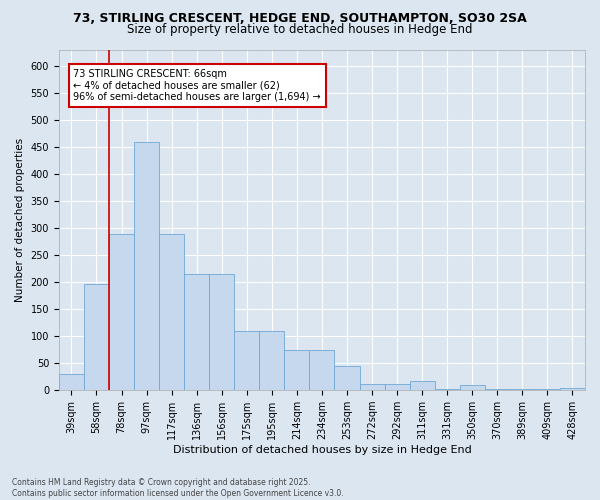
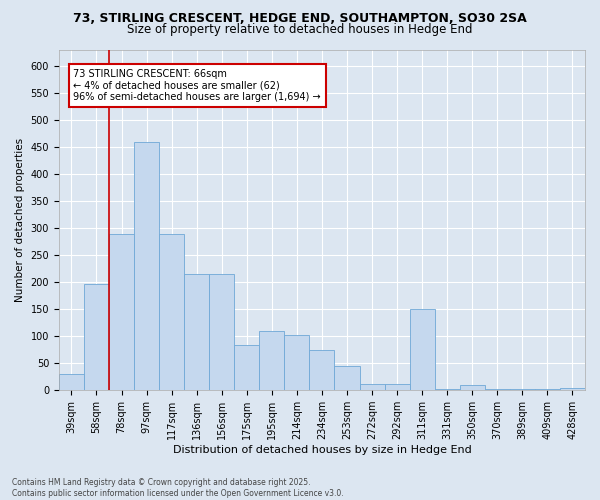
175sqm: 110 -> 84
214sqm: 75 -> 102
311sqm: 18 -> 150
